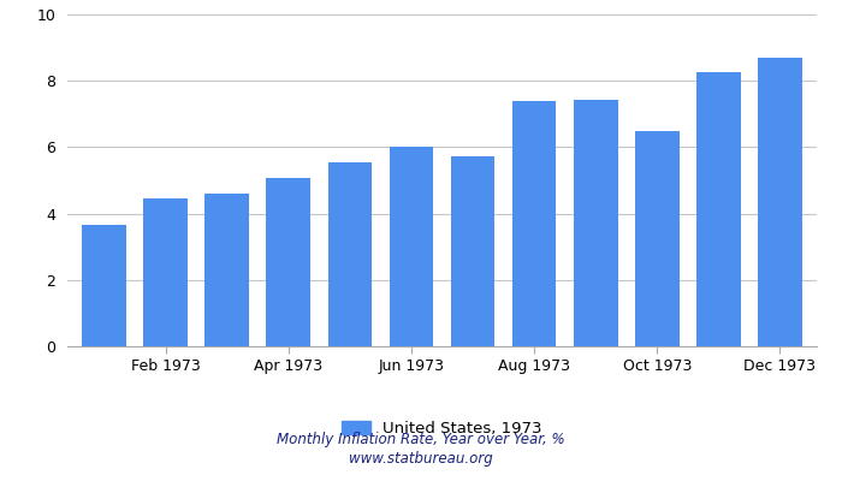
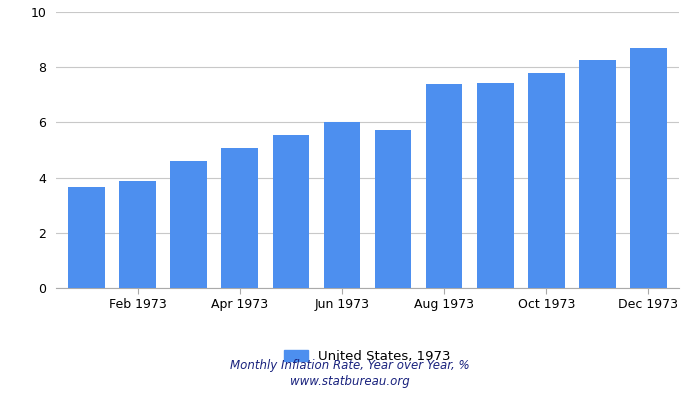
Feb 1973: 4.45 -> 3.87
Oct 1973: 6.50 -> 7.80
